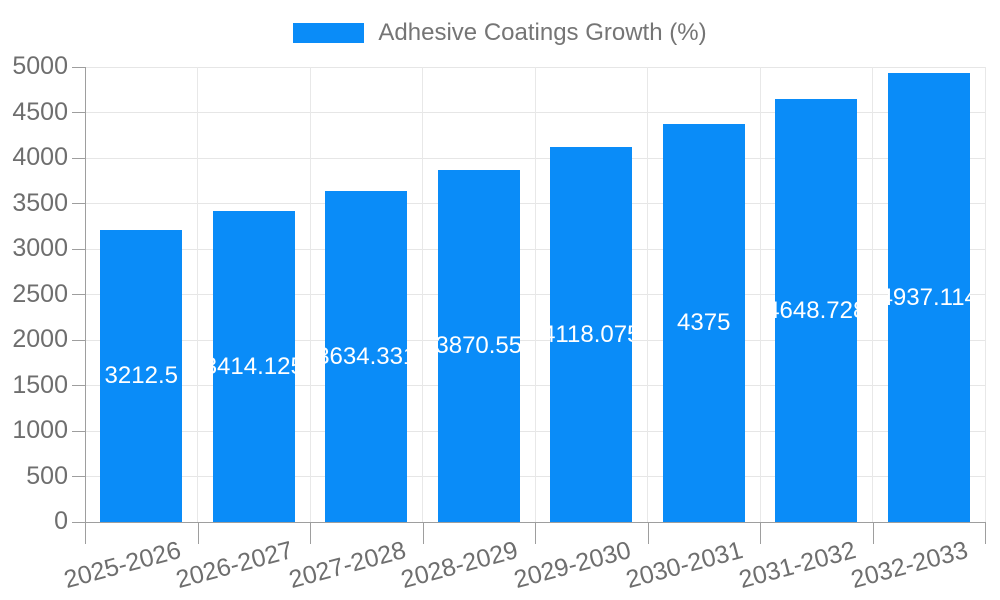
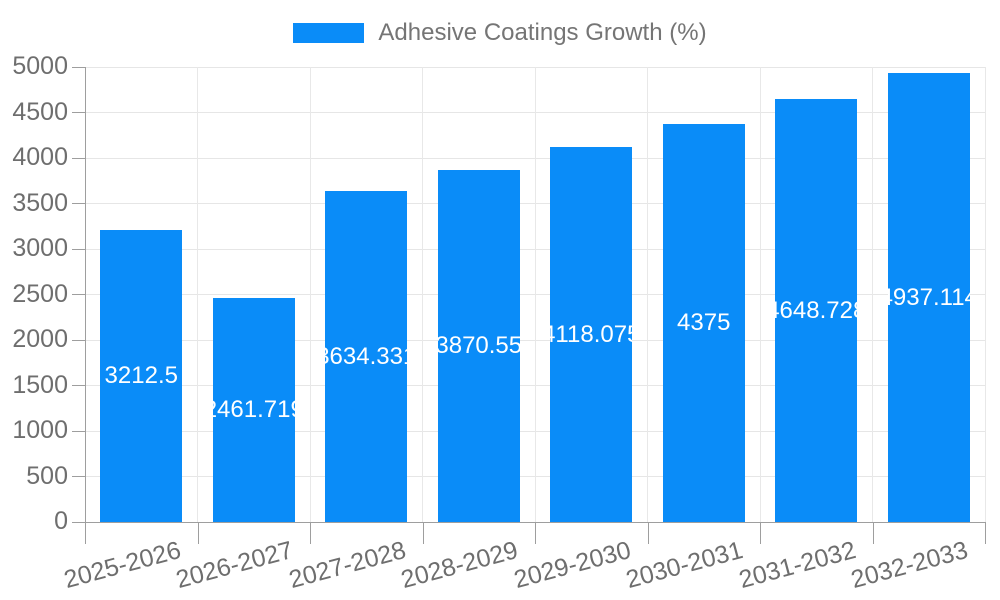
2026-2027: 3414.125 -> 2461.719
